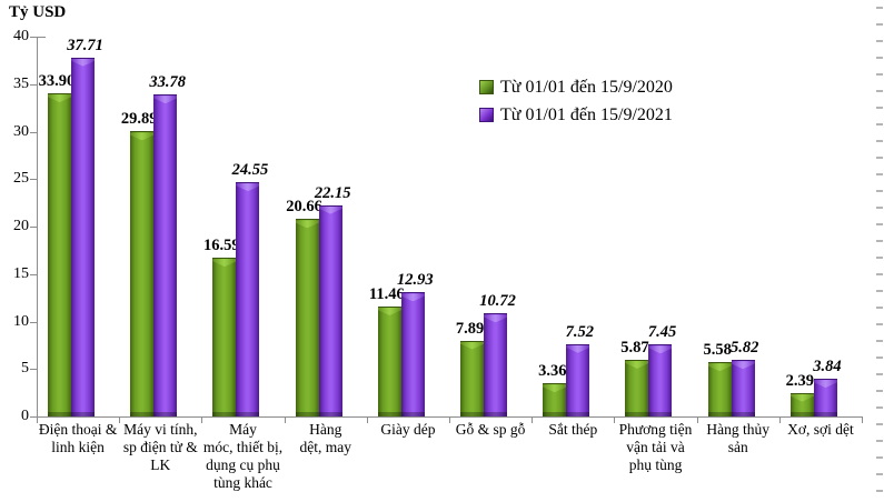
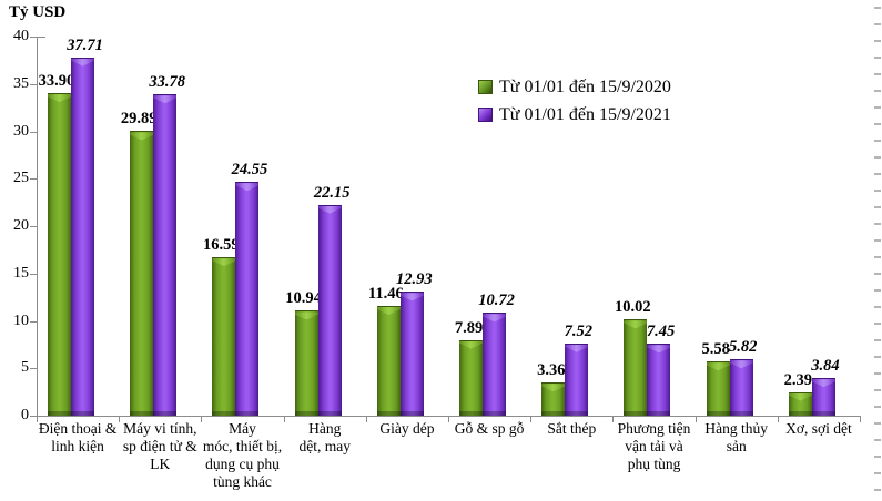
Từ 01/01 đến 15/9/2020/Hàng dệt, may: 20.66 -> 10.94
Từ 01/01 đến 15/9/2020/Phương tiện vận tải và phụ tùng: 5.87 -> 10.02
